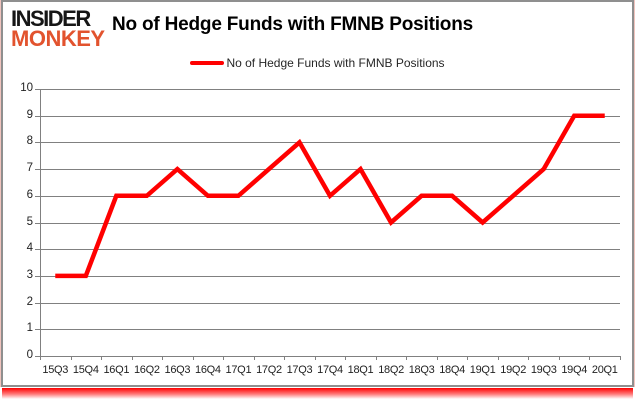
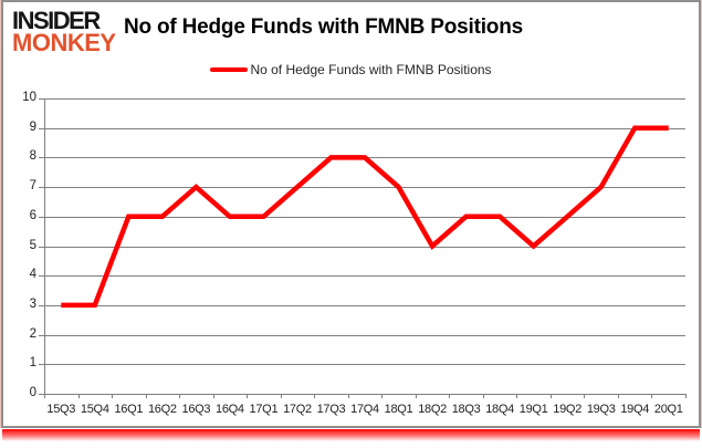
17Q4: 6 -> 8
